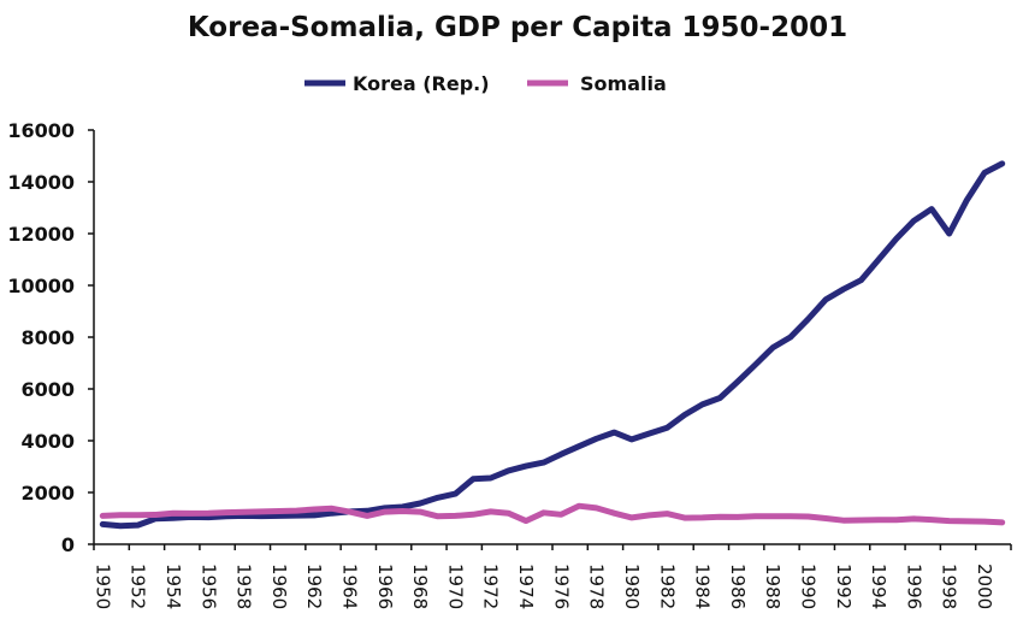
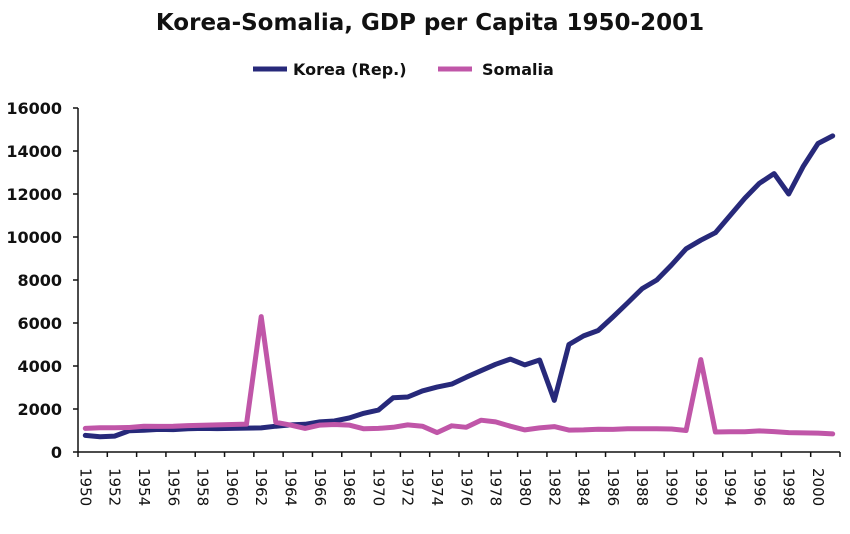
Somalia/1962: 1400 -> 6300
Korea (Rep.)/1982: 4500 -> 2400
Somalia/1992: 900 -> 4300
